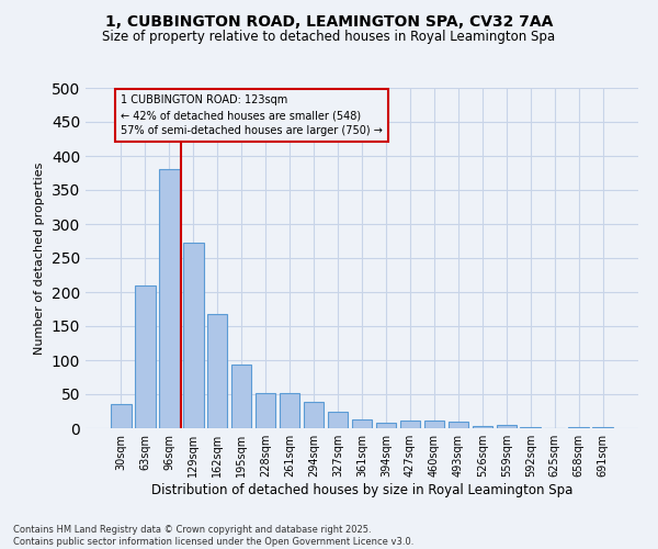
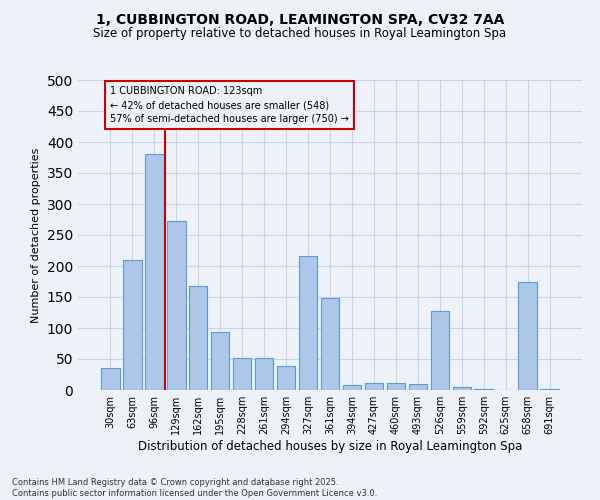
327sqm: 24 -> 216
361sqm: 13 -> 148
526sqm: 4 -> 128
658sqm: 2 -> 174
